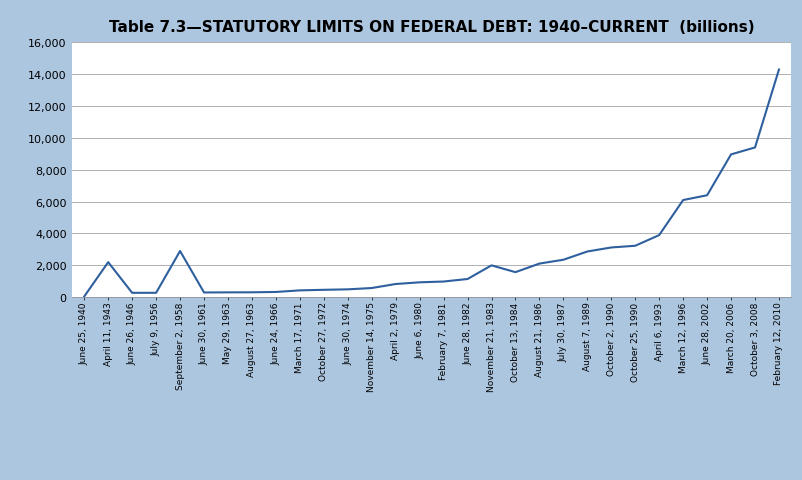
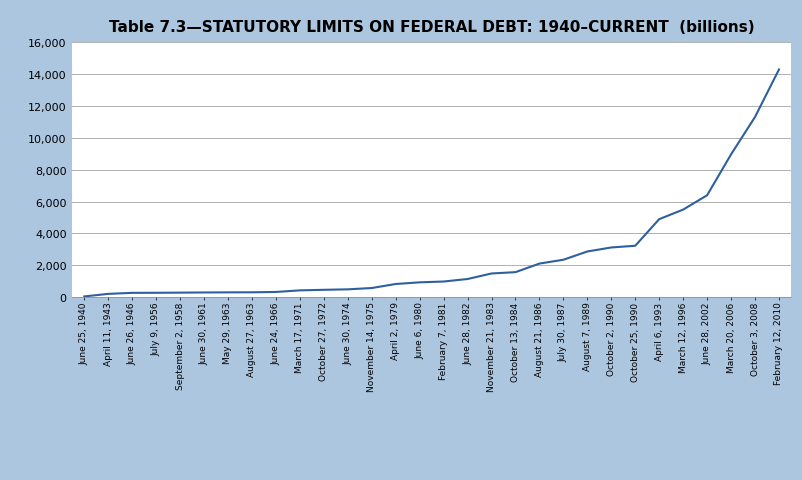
April 11, 1943: 2,200 -> 200
September 2, 1958: 2,900 -> 300
November 21, 1983: 2,000 -> 1,500
April 6, 1993: 3,900 -> 4,900
March 12, 1996: 6,100 -> 5,500
October 3, 2008: 9,400 -> 11,300
